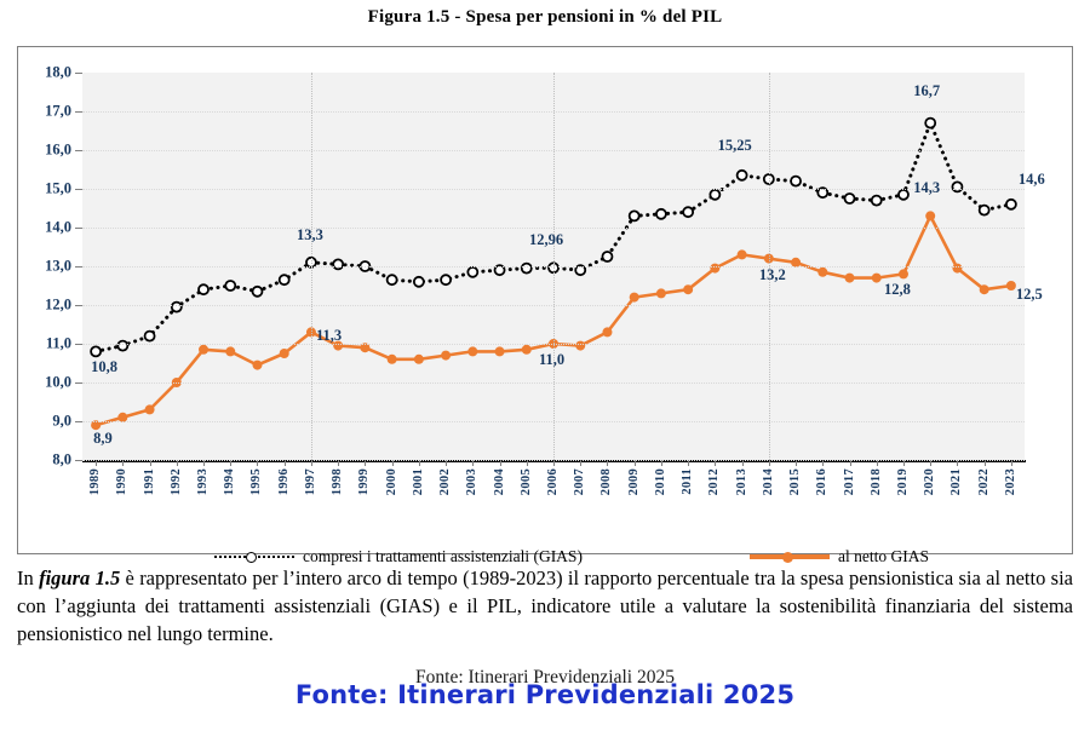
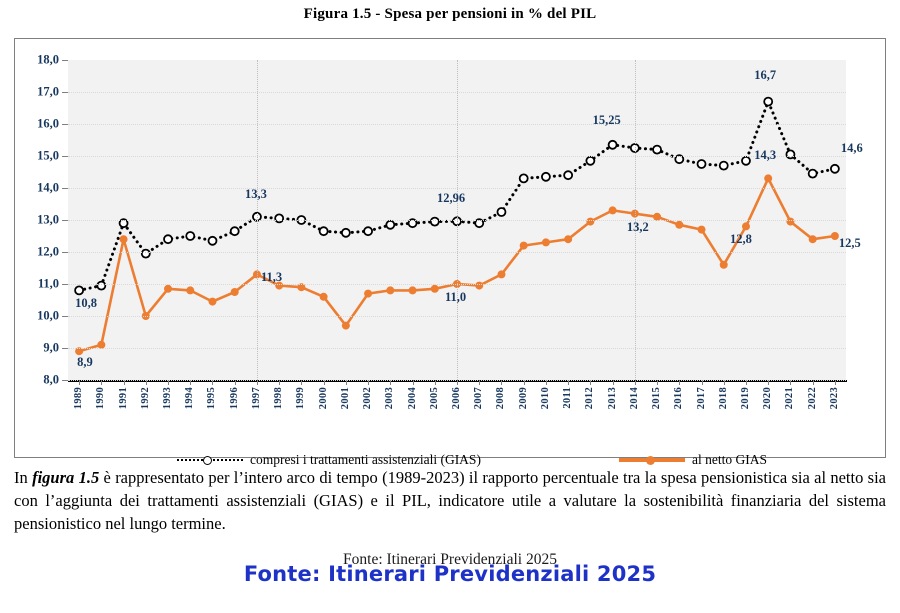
compresi i trattamenti assistenziali (GIAS)/1991: 11,2 -> 12,9
al netto GIAS/1991: 9,3 -> 12,4
al netto GIAS/2001: 10,6 -> 9,7
al netto GIAS/2018: 12,7 -> 11,6
